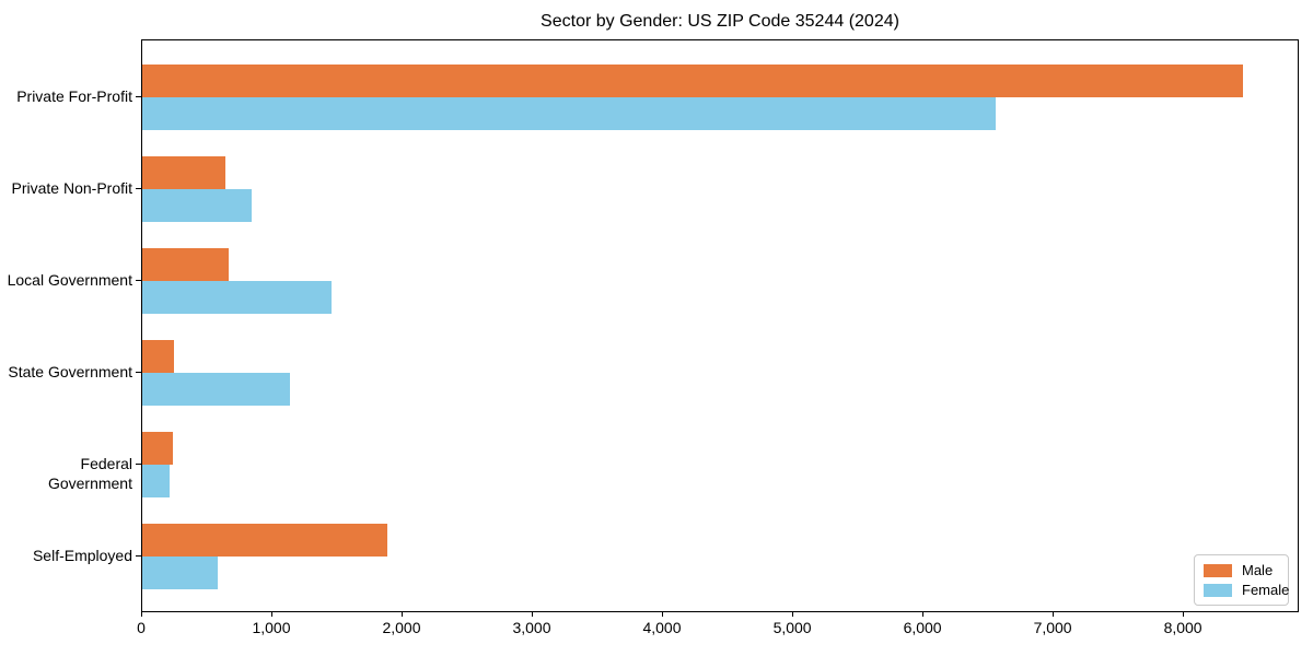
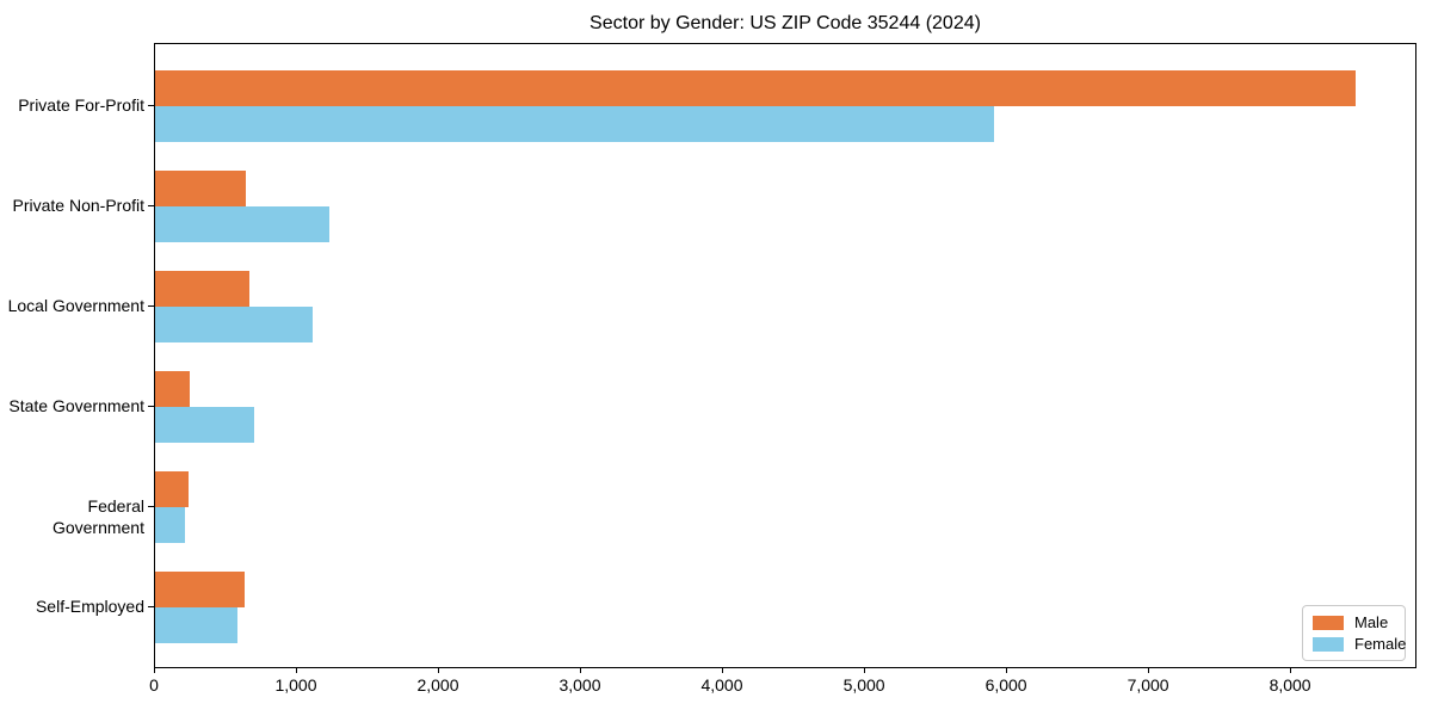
Female/Private For-Profit: 6550 -> 5910
Female/Private Non-Profit: 840 -> 1230
Female/Local Government: 1450 -> 1110
Female/State Government: 1130 -> 700
Male/Self-Employed: 1880 -> 630
